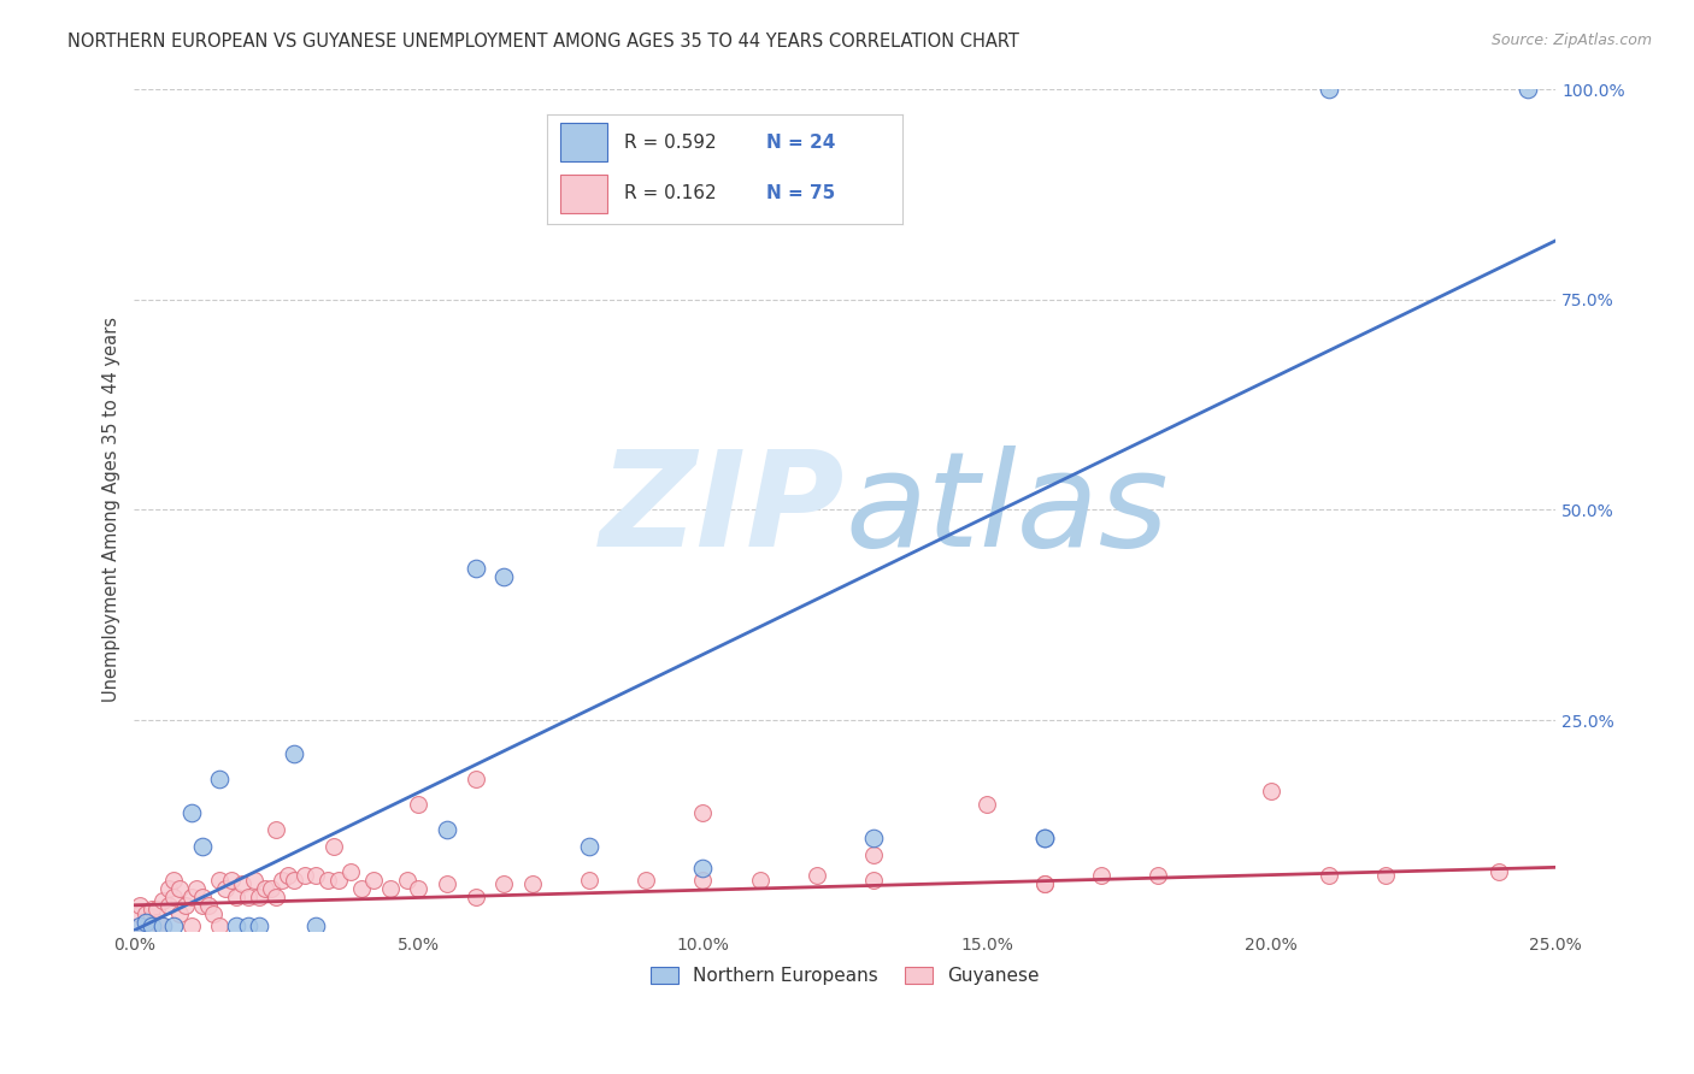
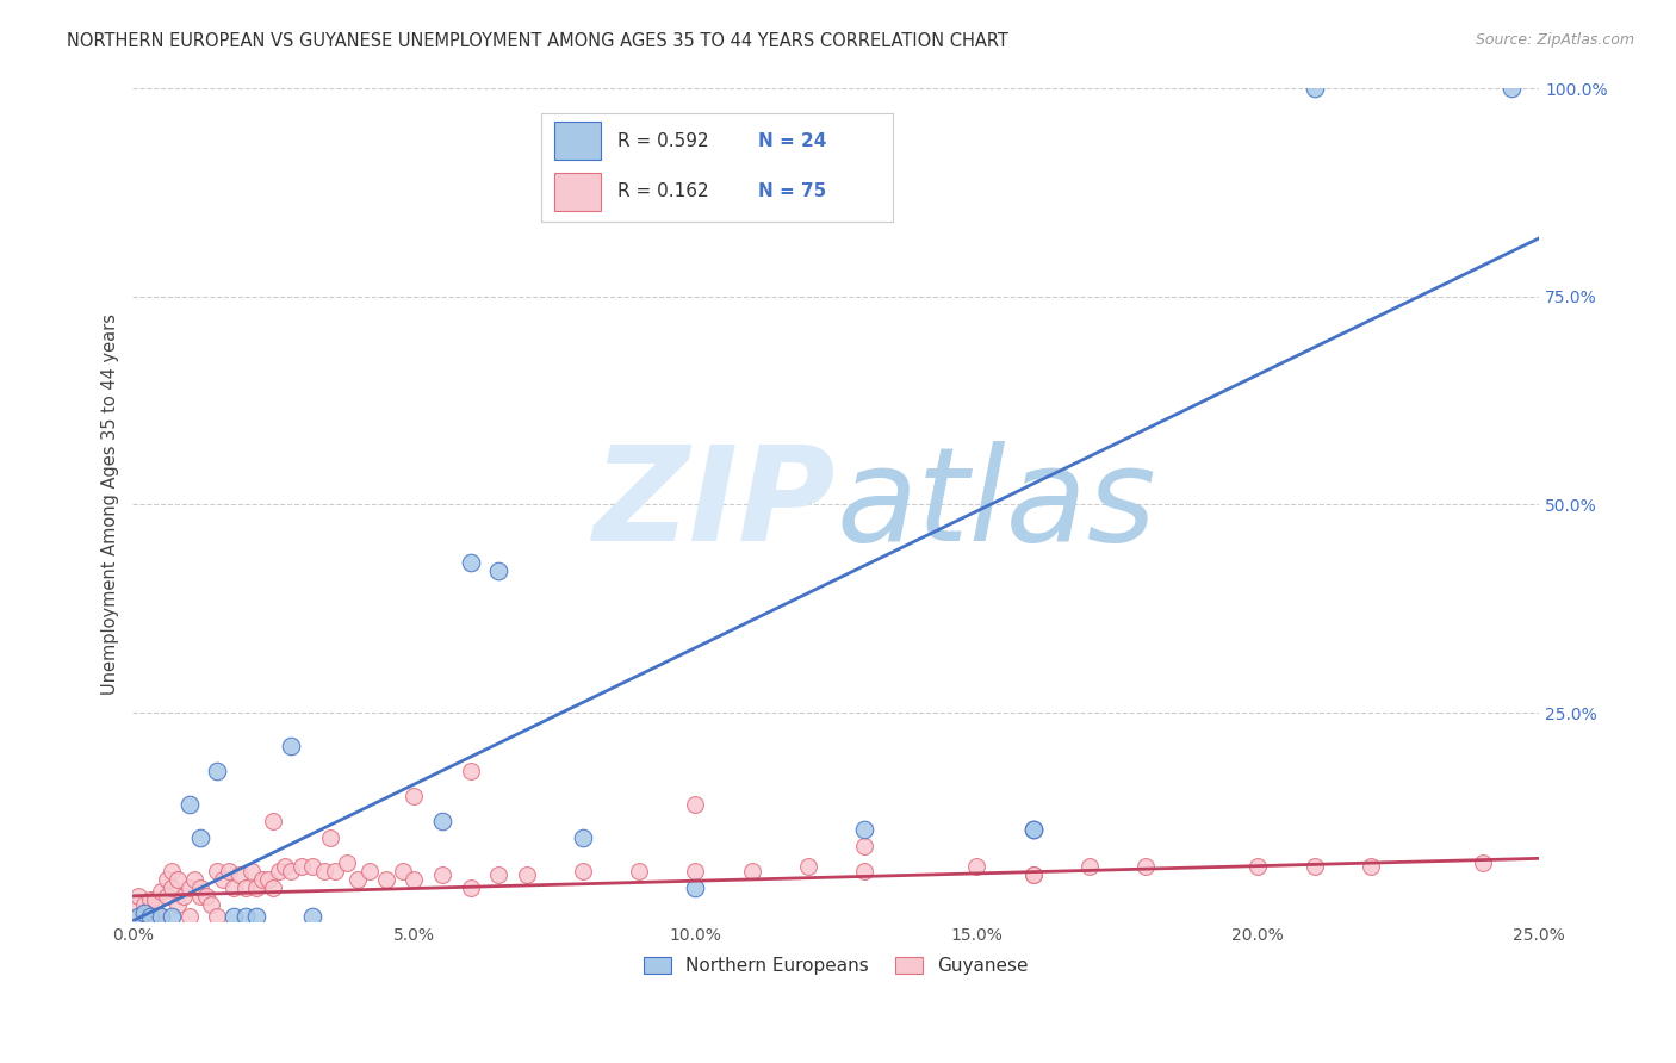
Northern Europeans/10.0%: 7.4% -> 4.0%
Guyanese/15.0%: 15.0% -> 6.5%
Guyanese/20.0%: 16.6% -> 6.5%
